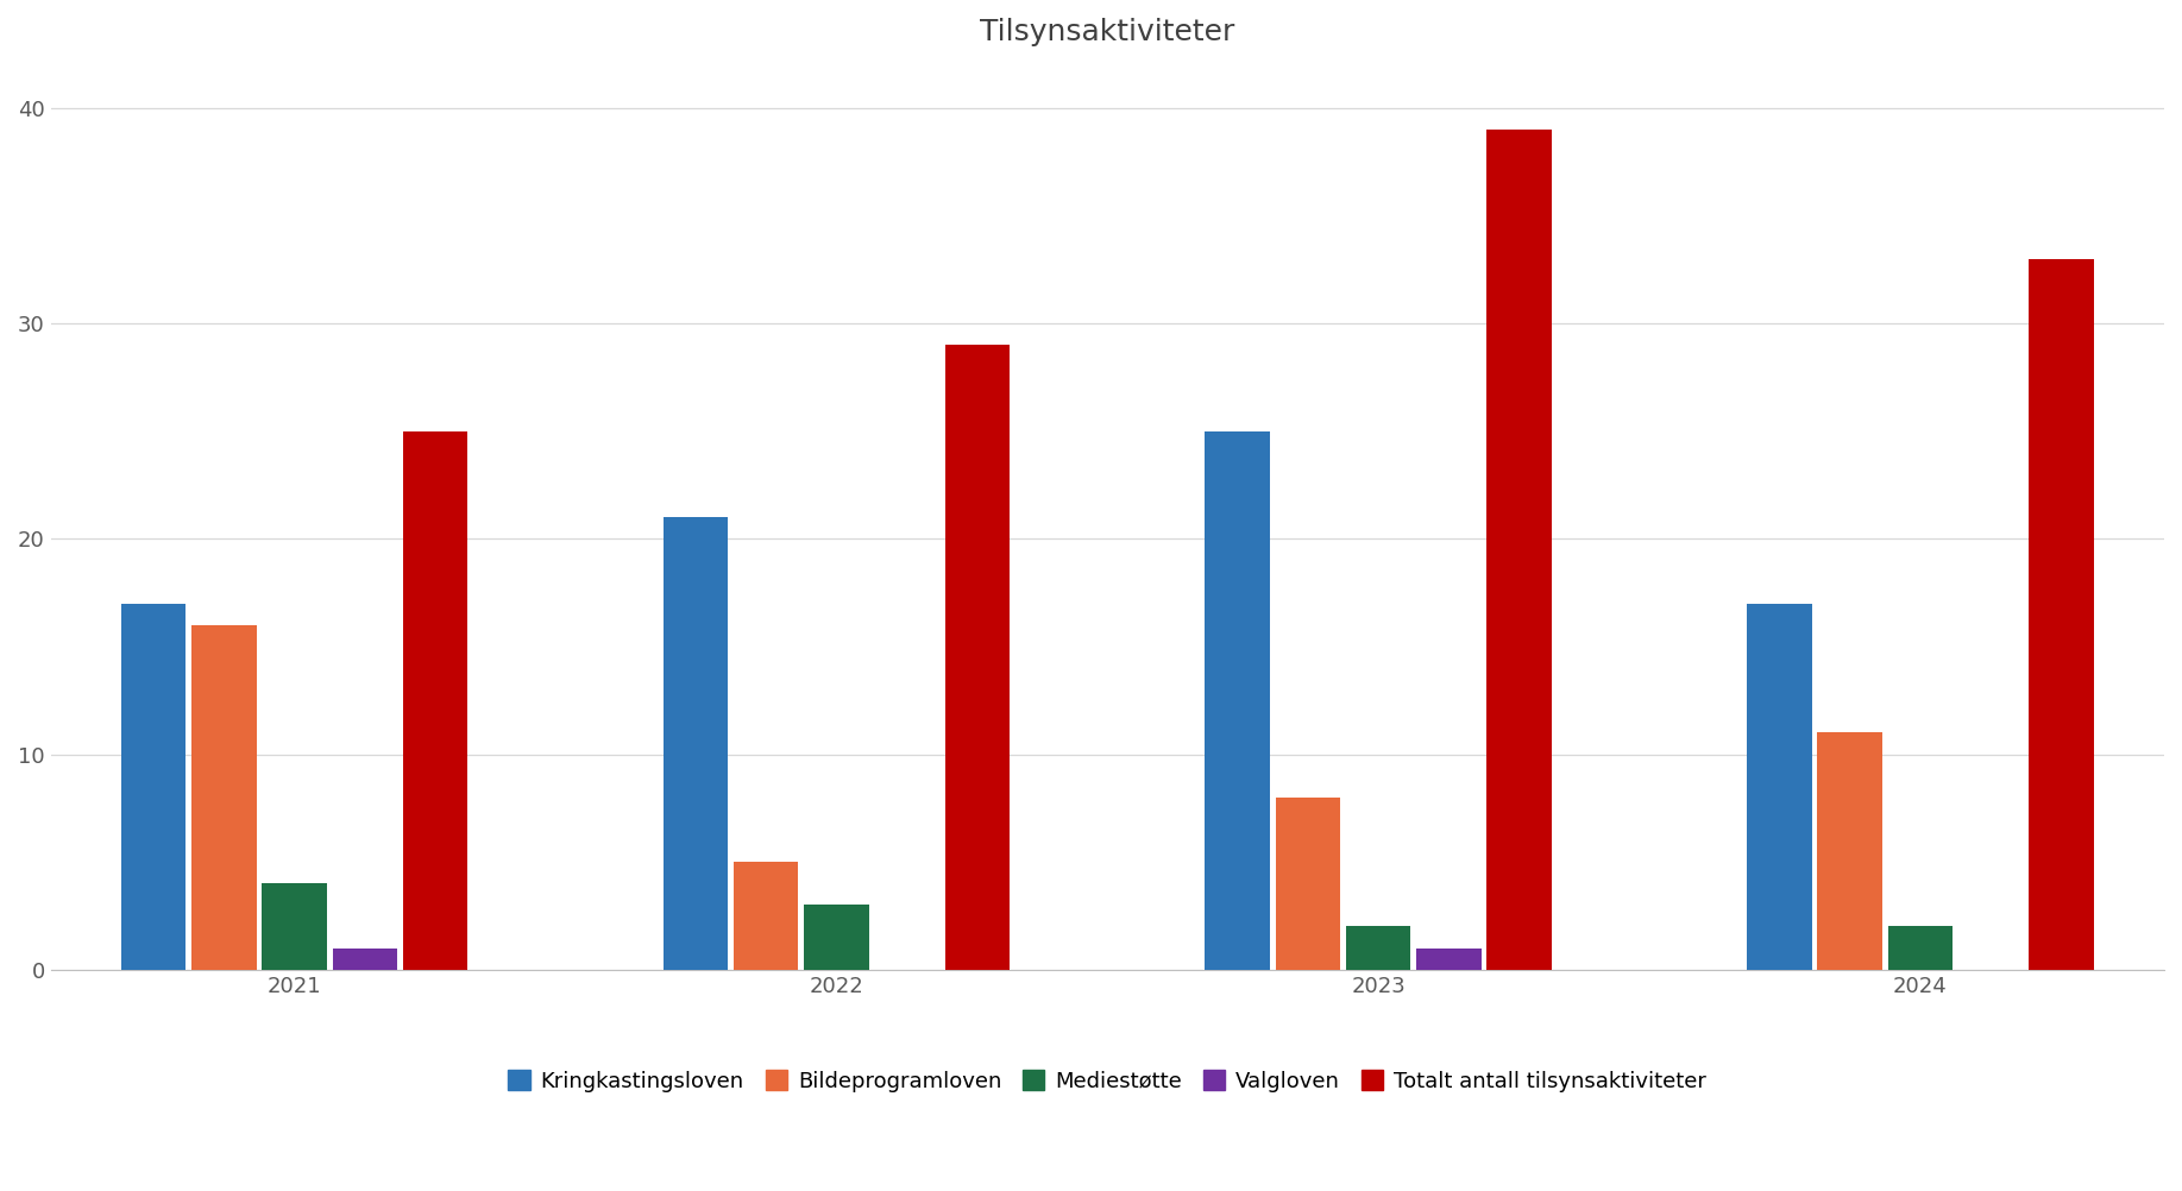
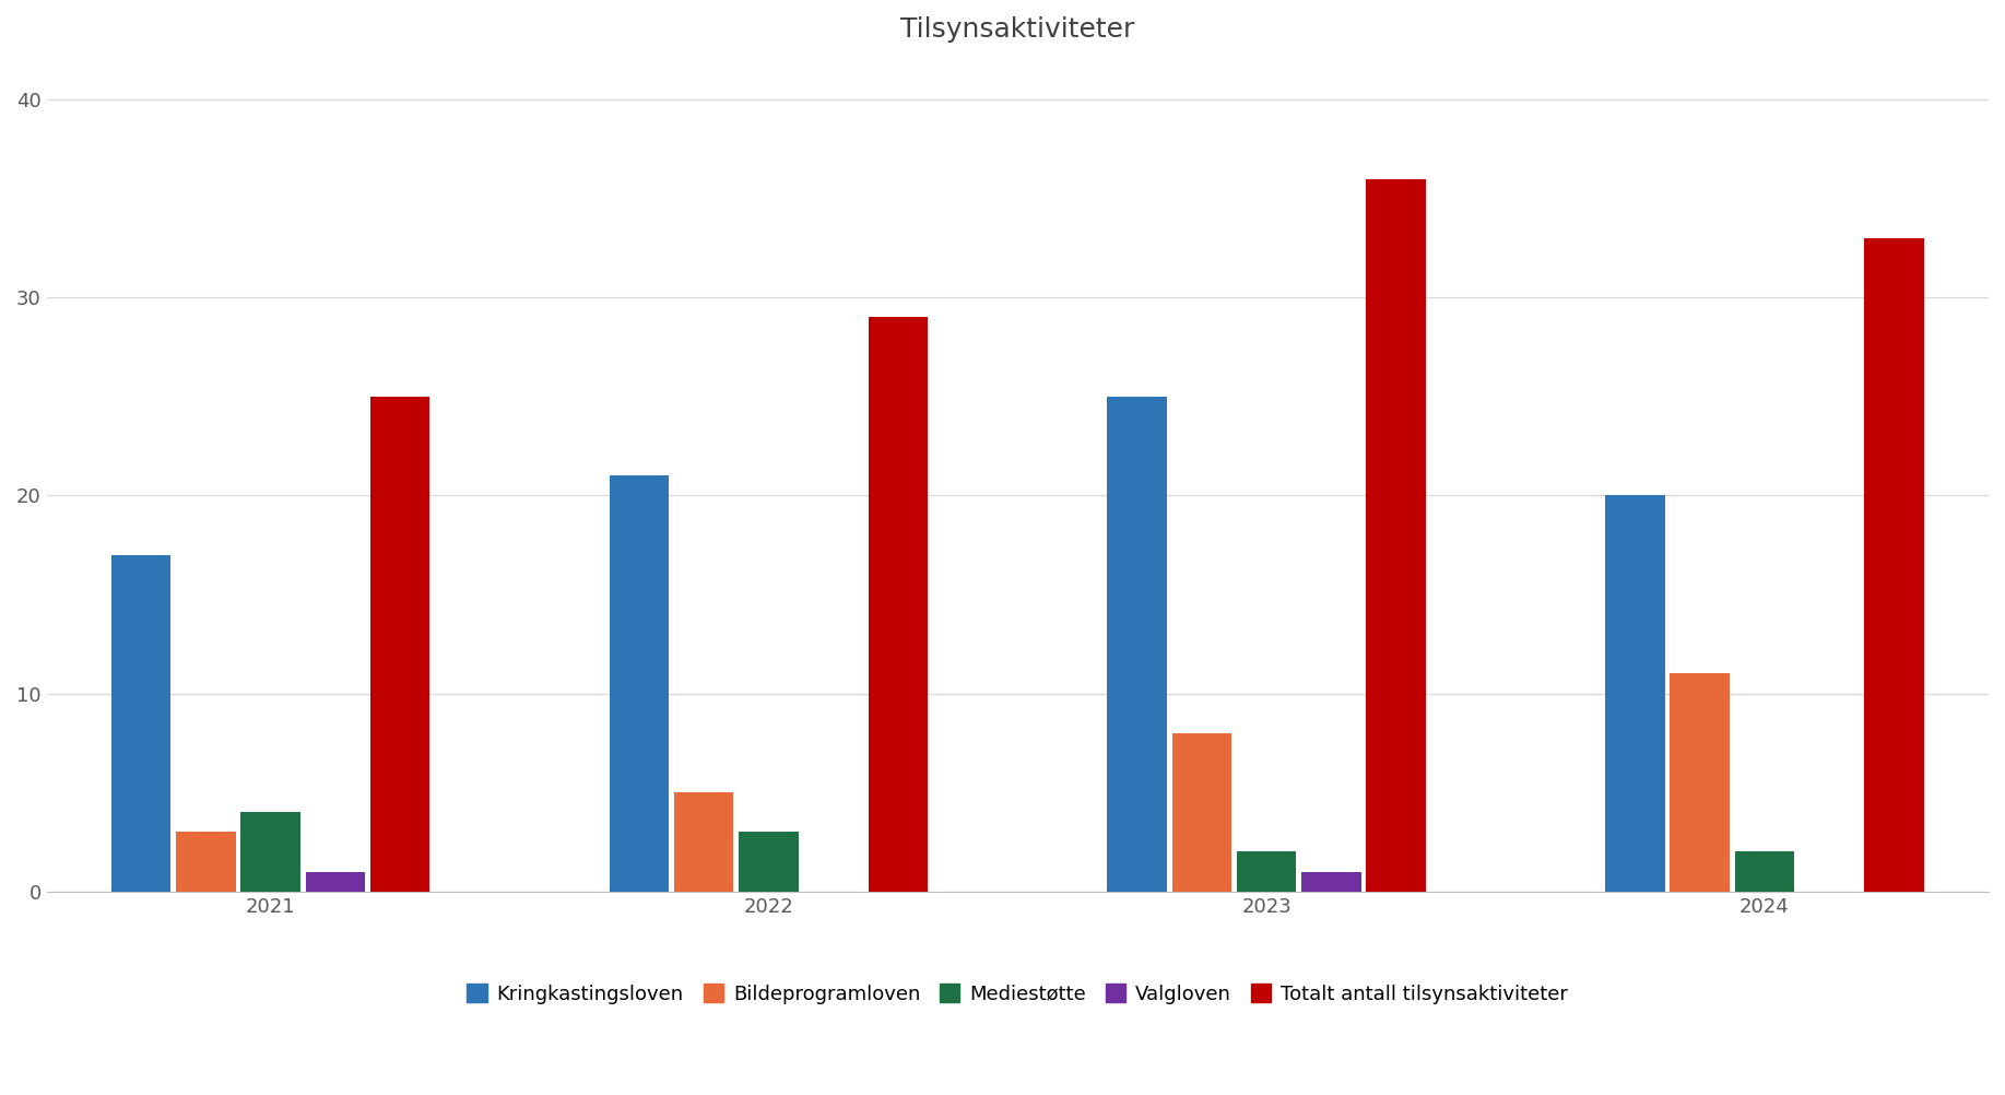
Bildeprogramloven/2021: 16 -> 3
Totalt antall tilsynsaktiviteter/2023: 39 -> 36
Kringkastingsloven/2024: 17 -> 20
